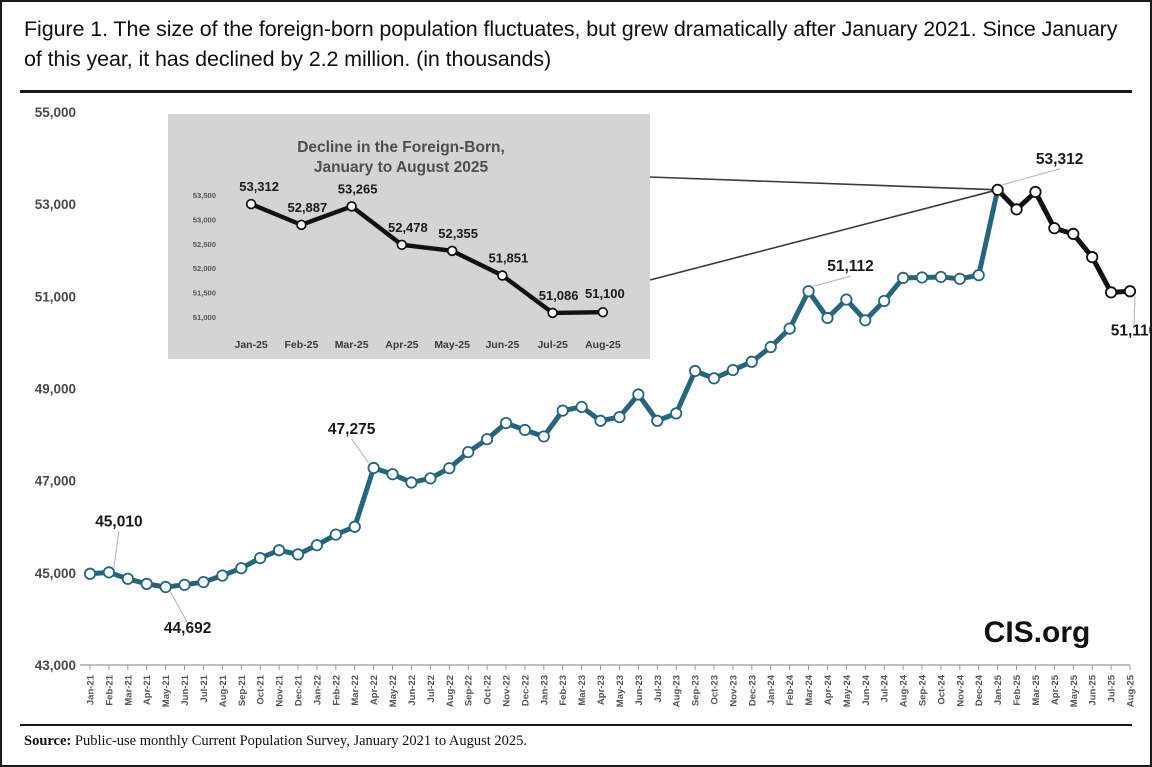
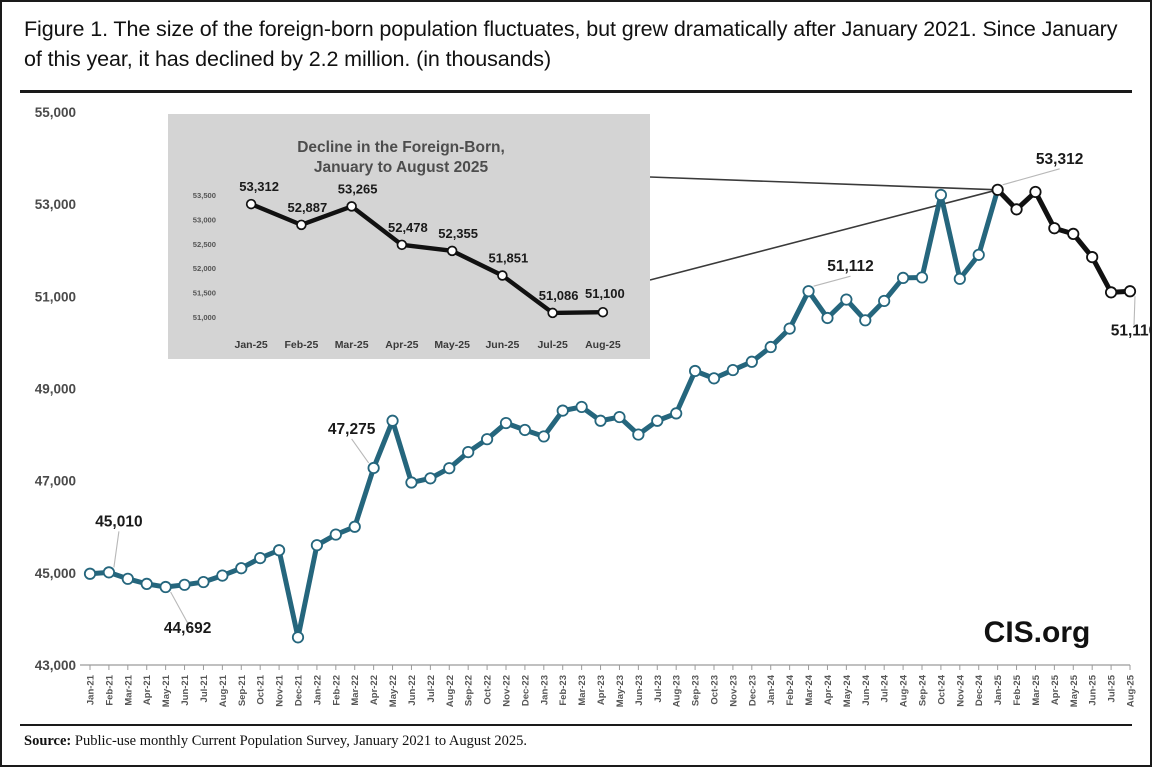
Dec-21: 45400 -> 43600
May-22: 47100 -> 48300
Jun-23: 48900 -> 48000
Oct-24: 51400 -> 53200
Dec-24: 51500 -> 51900
